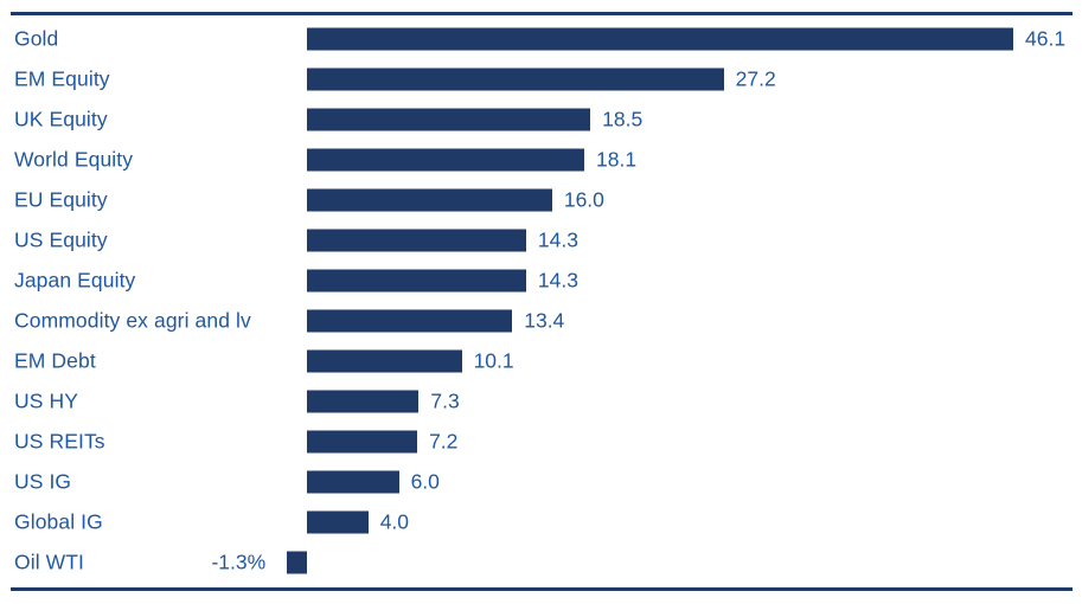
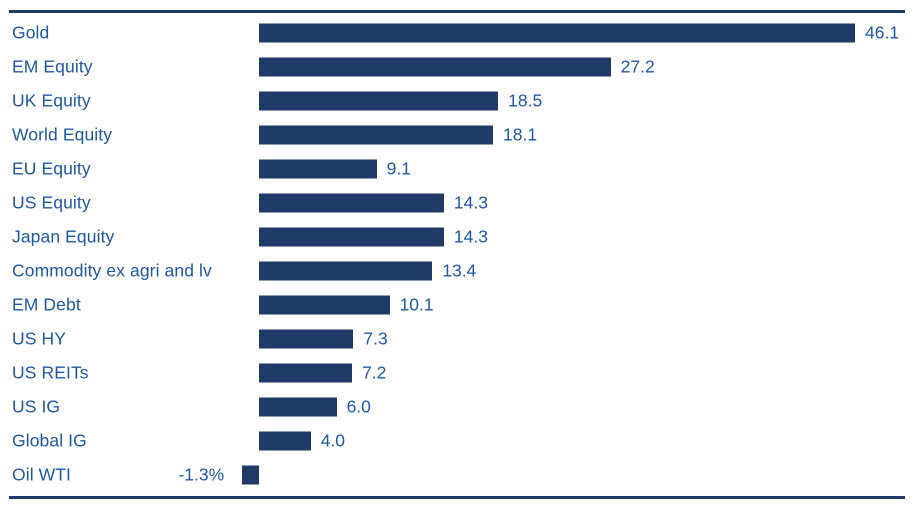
EU Equity: 16.0 -> 9.1
